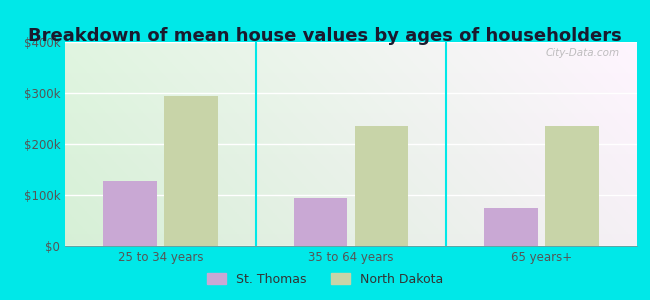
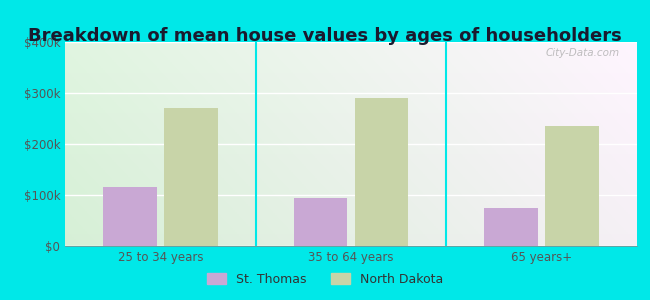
St. Thomas/25 to 34 years: $128k -> $115k
North Dakota/25 to 34 years: $294k -> $270k
North Dakota/35 to 64 years: $236k -> $290k
